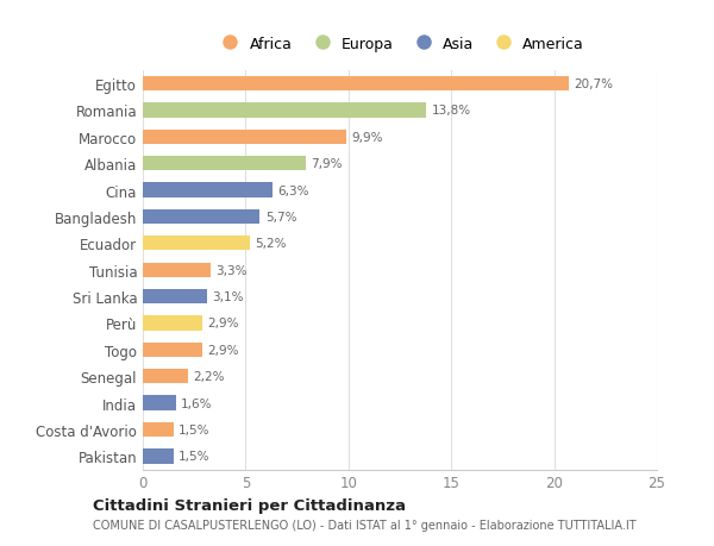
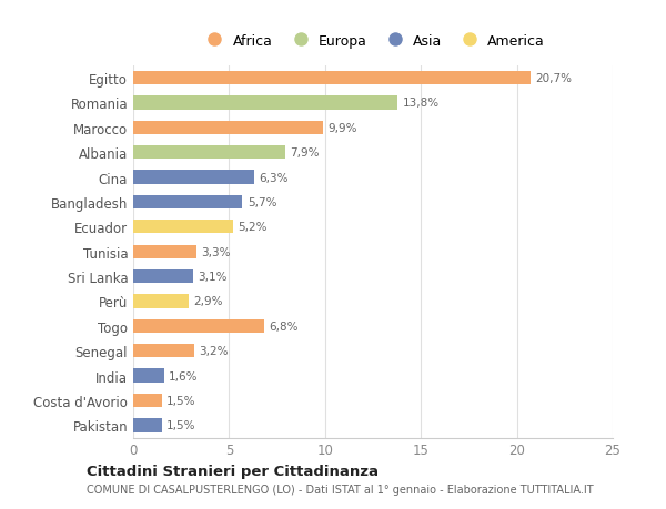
Togo: 2,9% -> 6,8%
Senegal: 2,2% -> 3,2%
